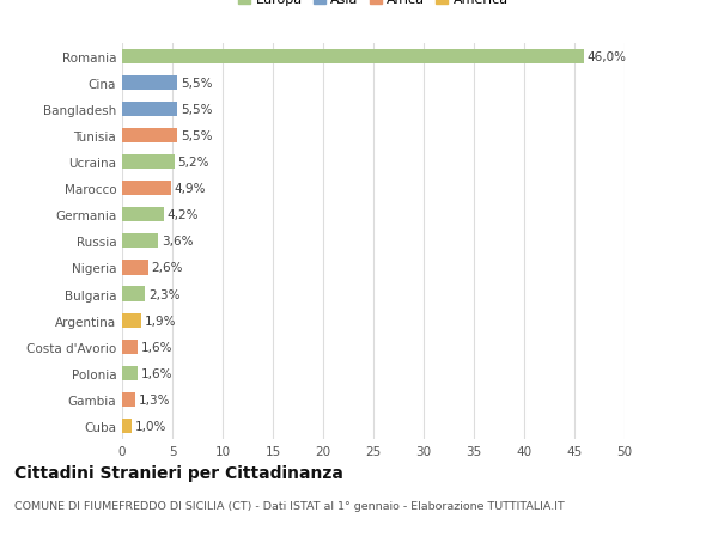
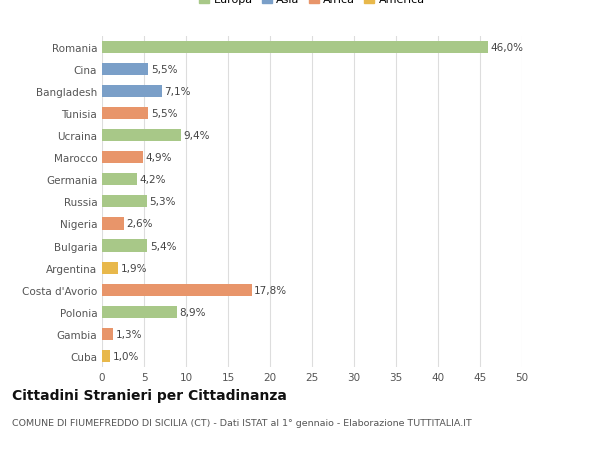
Bangladesh: 5,5% -> 7,1%
Ucraina: 5,2% -> 9,4%
Russia: 3,6% -> 5,3%
Bulgaria: 2,3% -> 5,4%
Costa d'Avorio: 1,6% -> 17,8%
Polonia: 1,6% -> 8,9%
